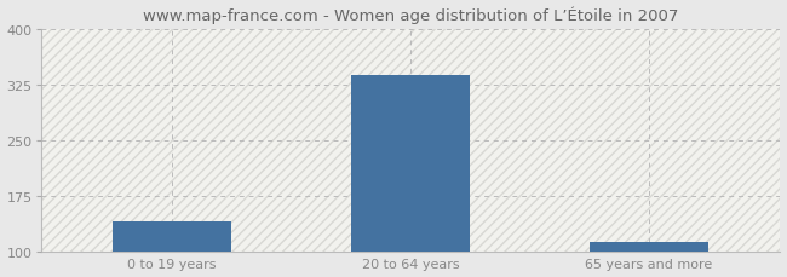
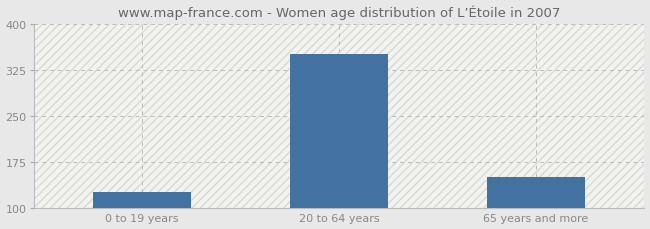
0 to 19 years: 140 -> 126
20 to 64 years: 338 -> 352
65 years and more: 113 -> 150
